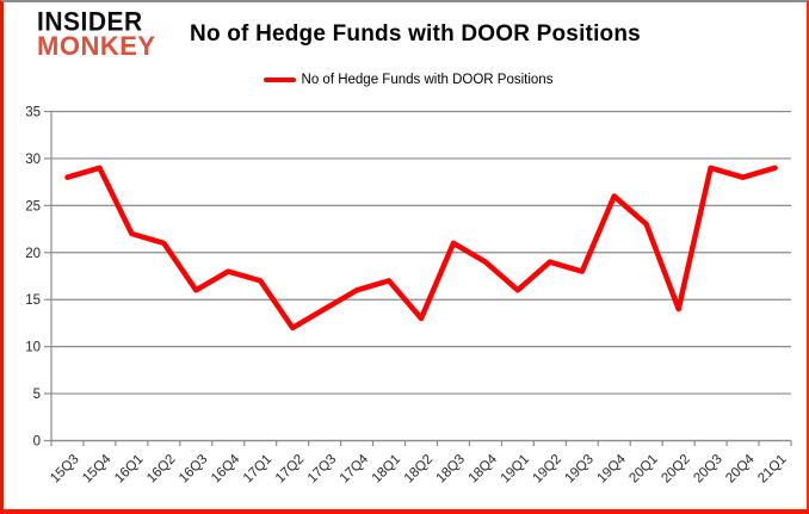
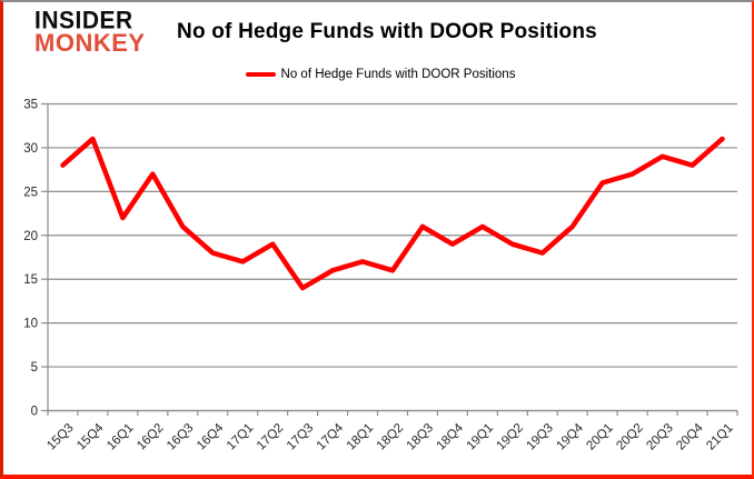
15Q4: 29 -> 31
16Q2: 21 -> 27
16Q3: 16 -> 21
17Q2: 12 -> 19
18Q2: 13 -> 16
19Q1: 16 -> 21
19Q4: 26 -> 21
20Q1: 23 -> 26
20Q2: 14 -> 27
21Q1: 29 -> 31
